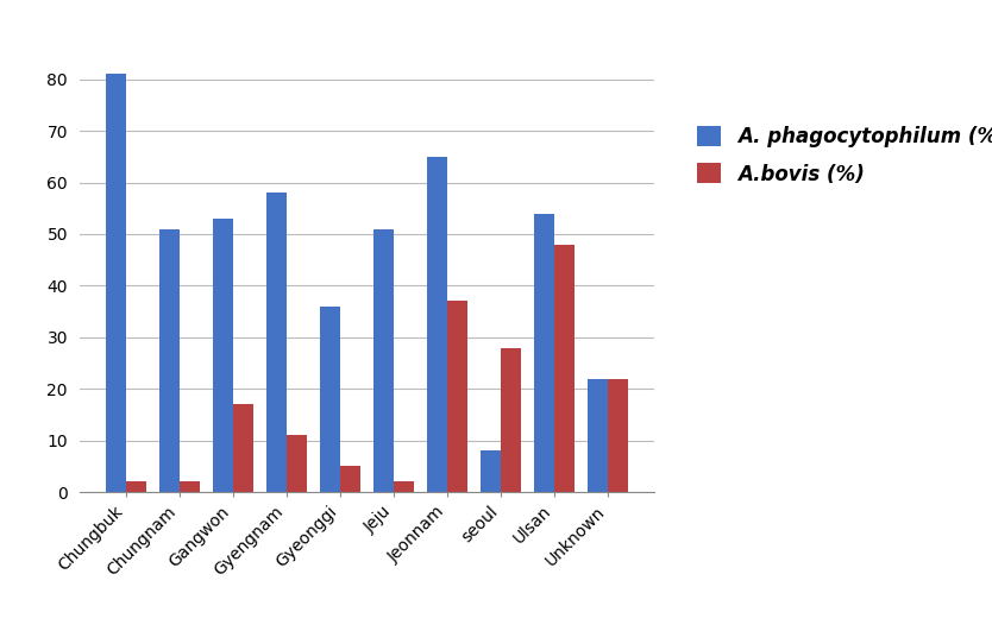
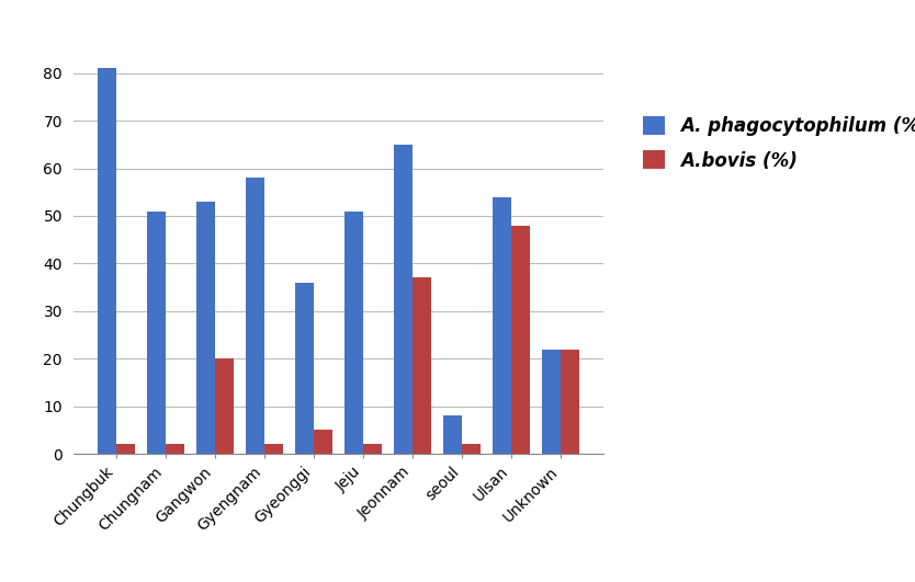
A.bovis (%)/Gangwon: 17 -> 20
A.bovis (%)/Gyengnam: 11 -> 2
A.bovis (%)/seoul: 28 -> 2
